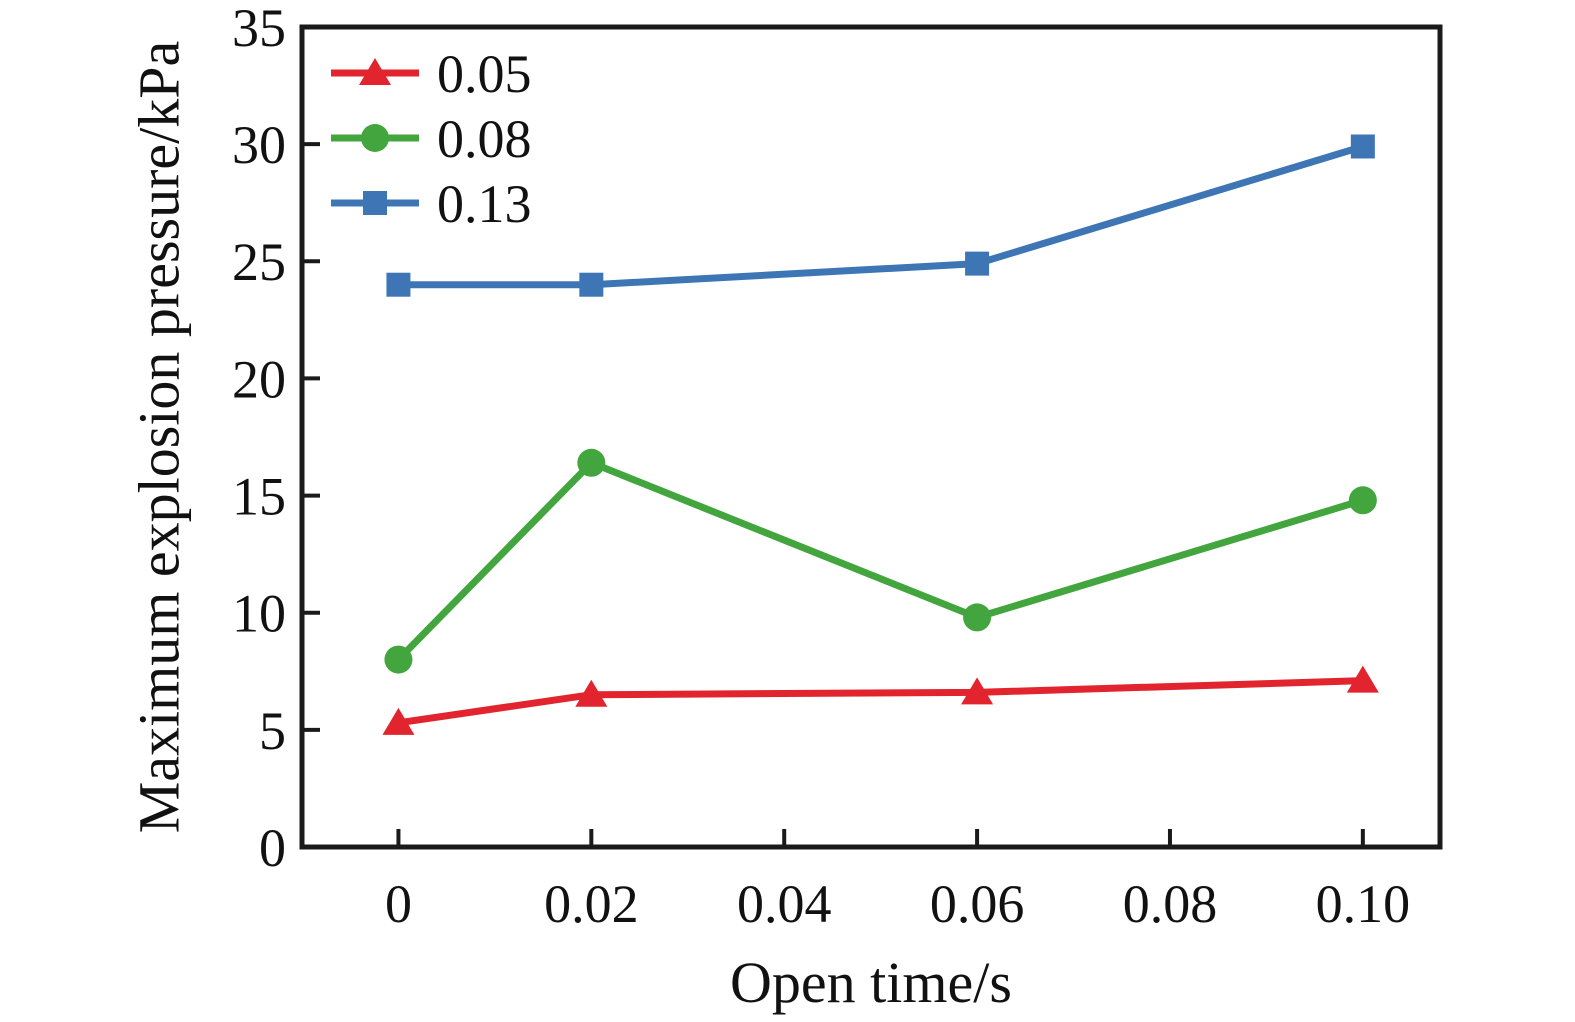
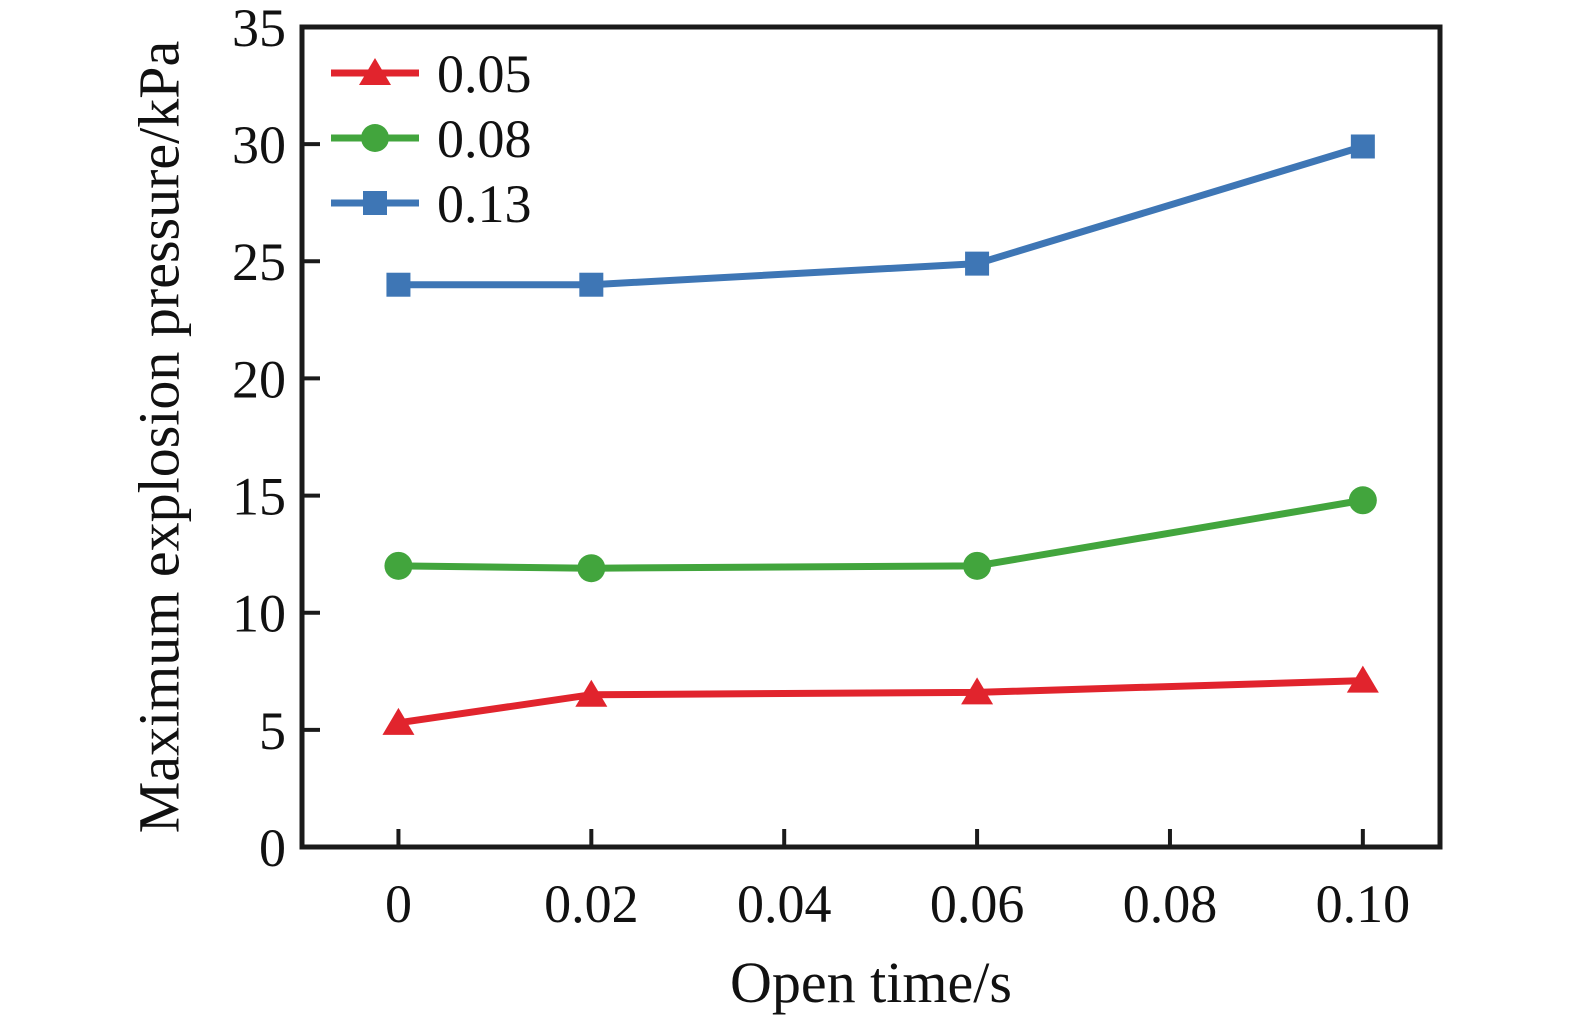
0.08/0: 8.0 -> 12.0
0.08/0.02: 16.4 -> 11.9
0.08/0.06: 9.8 -> 12.0
